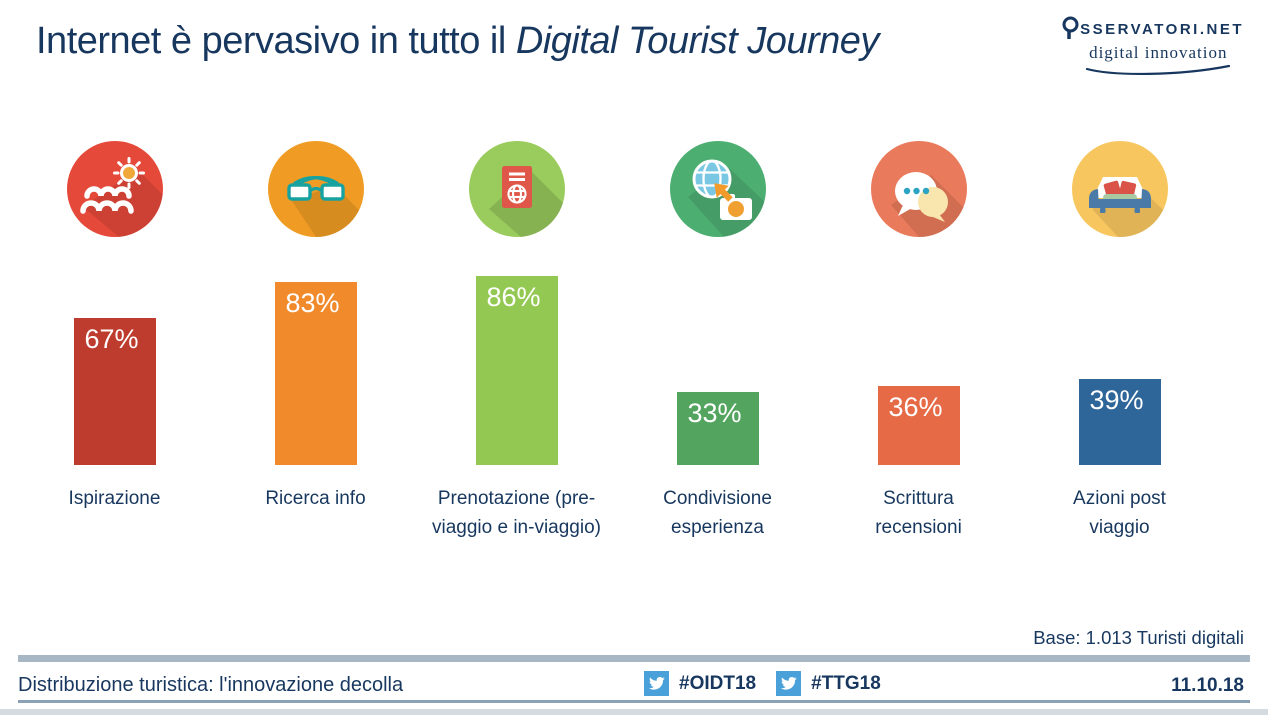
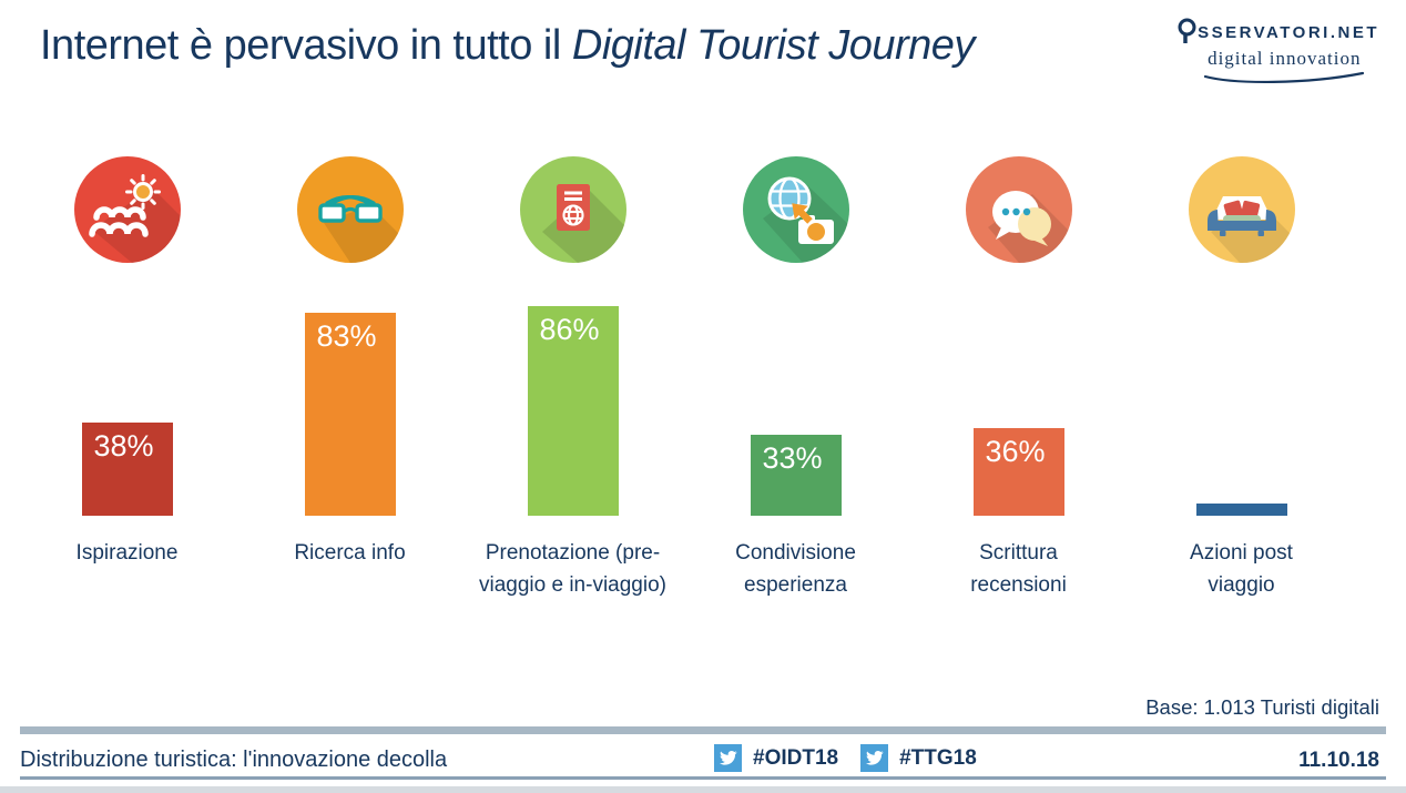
Ispirazione: 67% -> 38%
Azioni post viaggio: 39% -> 5%
